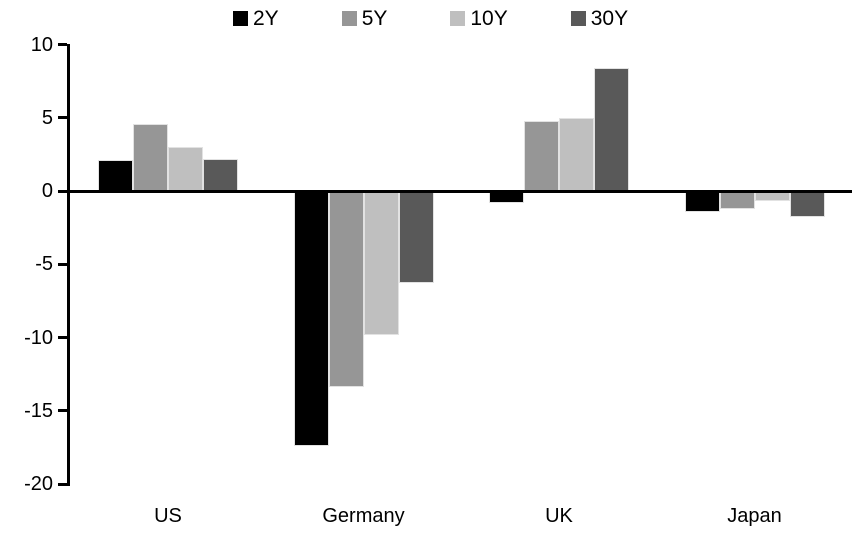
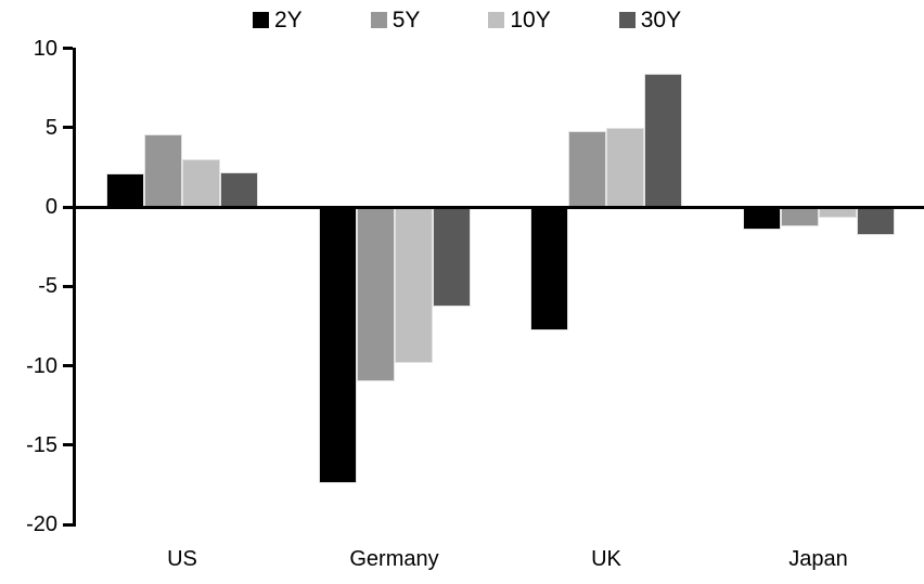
5Y/Germany: -13.4 -> -11.0
2Y/UK: -0.8 -> -7.8
